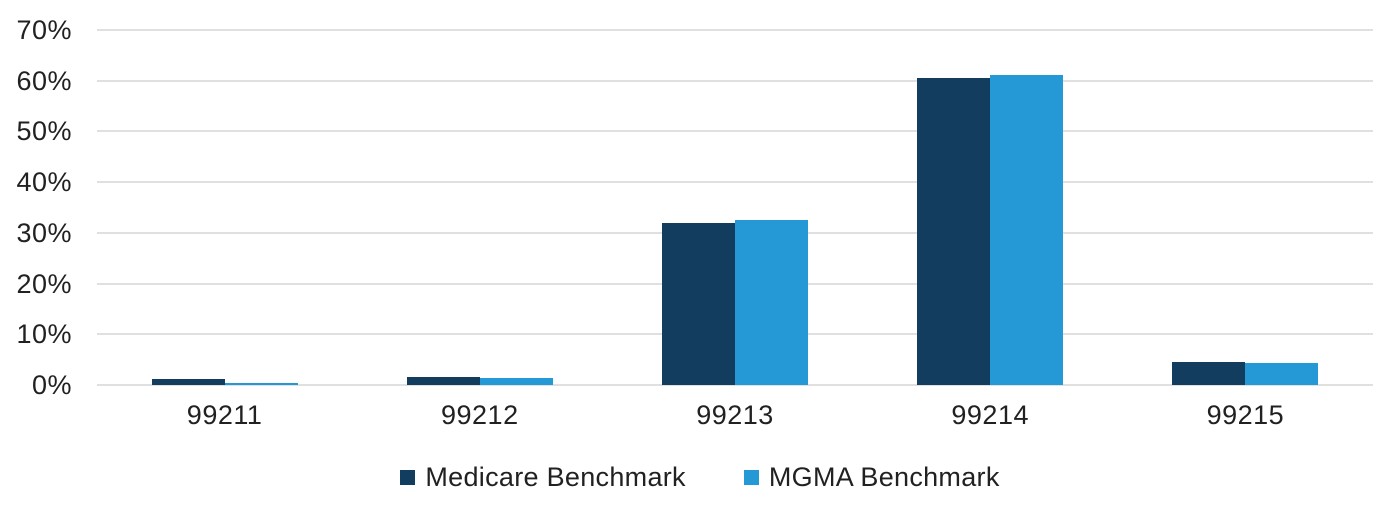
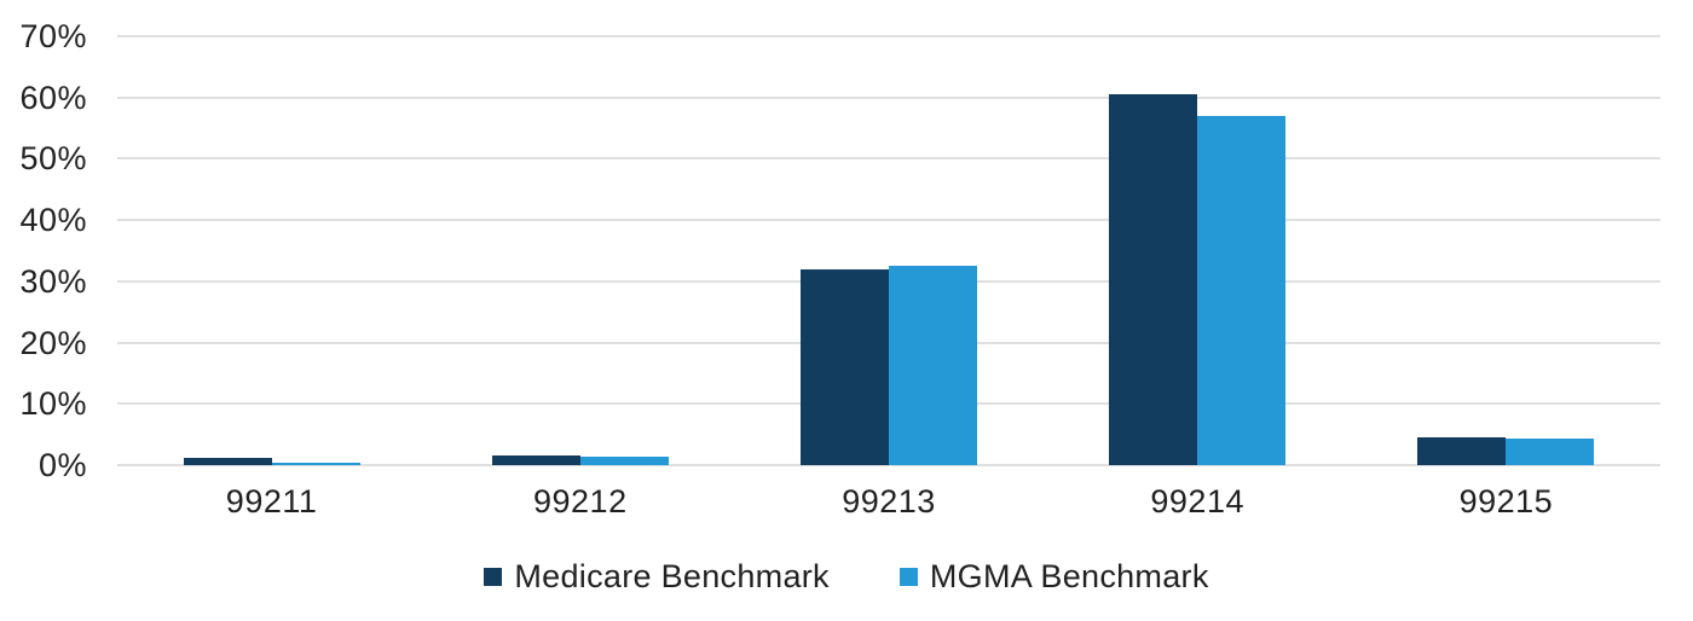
MGMA Benchmark/99214: 61% -> 57%
